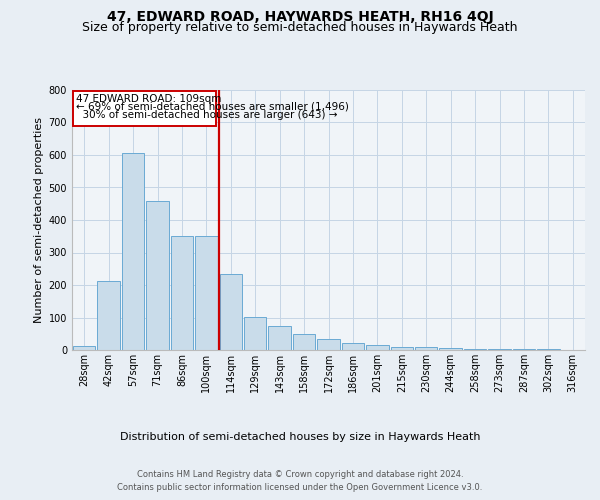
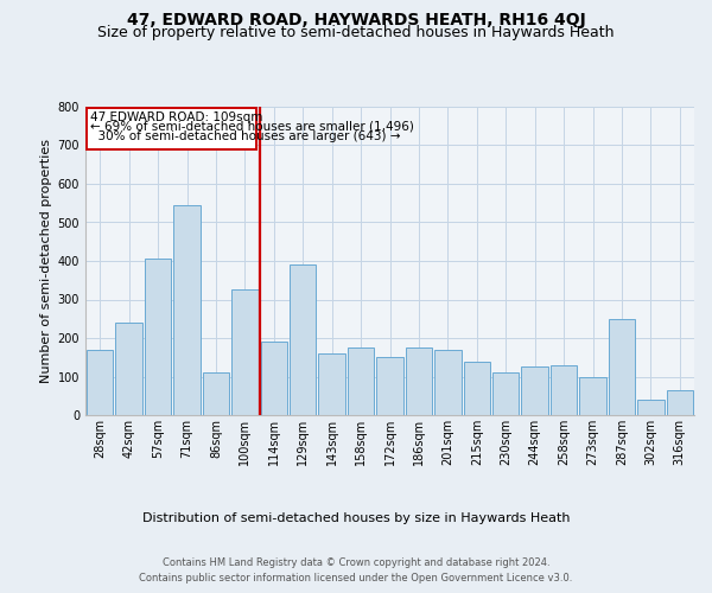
28sqm: 13 -> 170
42sqm: 213 -> 240
57sqm: 607 -> 405
71sqm: 457 -> 545
86sqm: 350 -> 110
100sqm: 350 -> 325
114sqm: 235 -> 190
129sqm: 102 -> 390
143sqm: 75 -> 160
158sqm: 50 -> 175
172sqm: 35 -> 150
186sqm: 22 -> 175
201sqm: 15 -> 170
215sqm: 10 -> 140
230sqm: 8 -> 110
244sqm: 6 -> 125
258sqm: 4 -> 130
273sqm: 3 -> 100
287sqm: 2 -> 250
302sqm: 2 -> 40
316sqm: 1 -> 65
